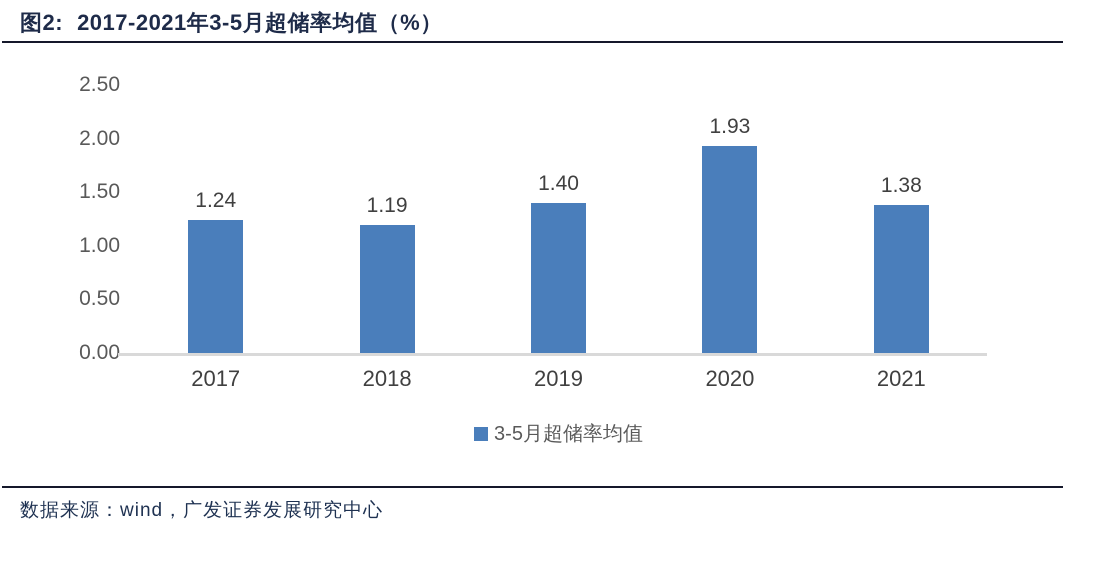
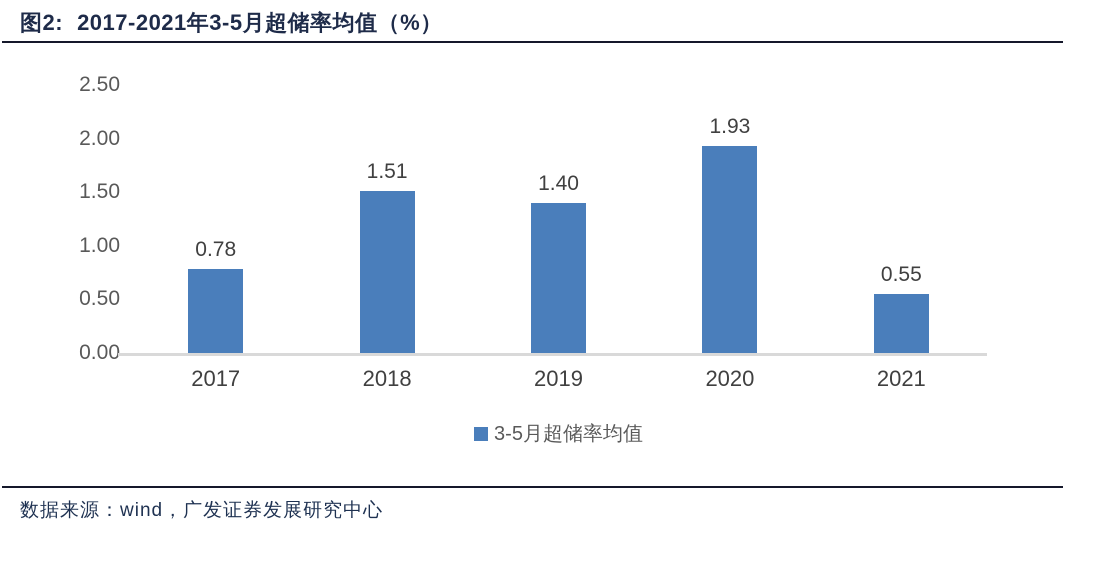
2017: 1.24 -> 0.78
2018: 1.19 -> 1.51
2021: 1.38 -> 0.55
